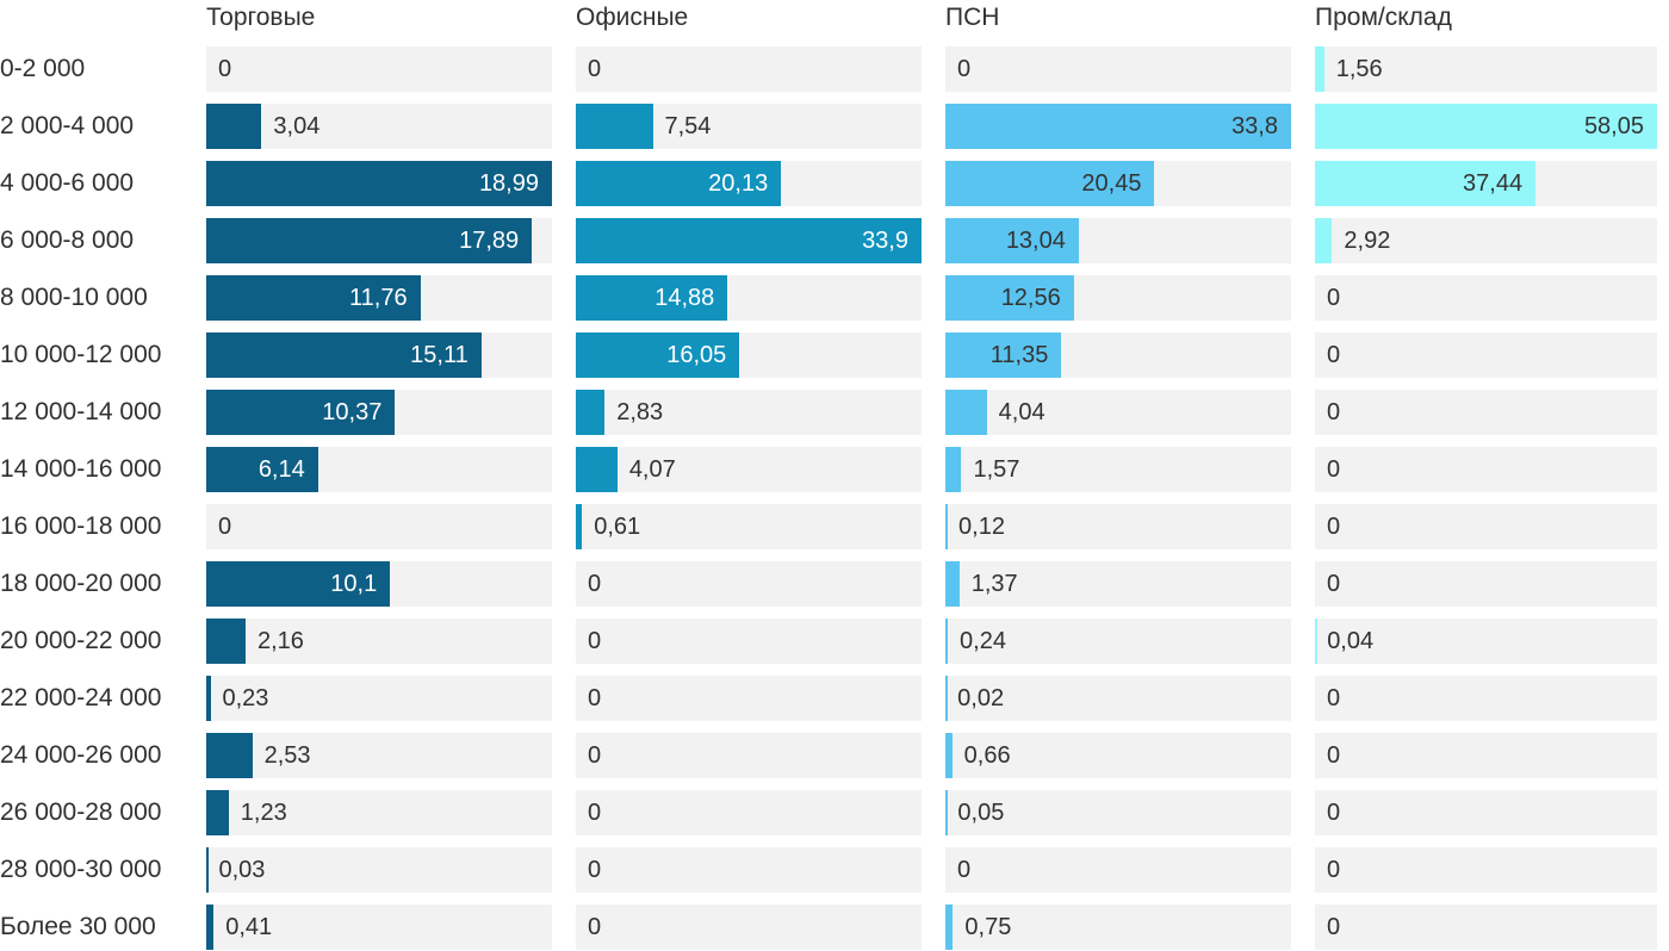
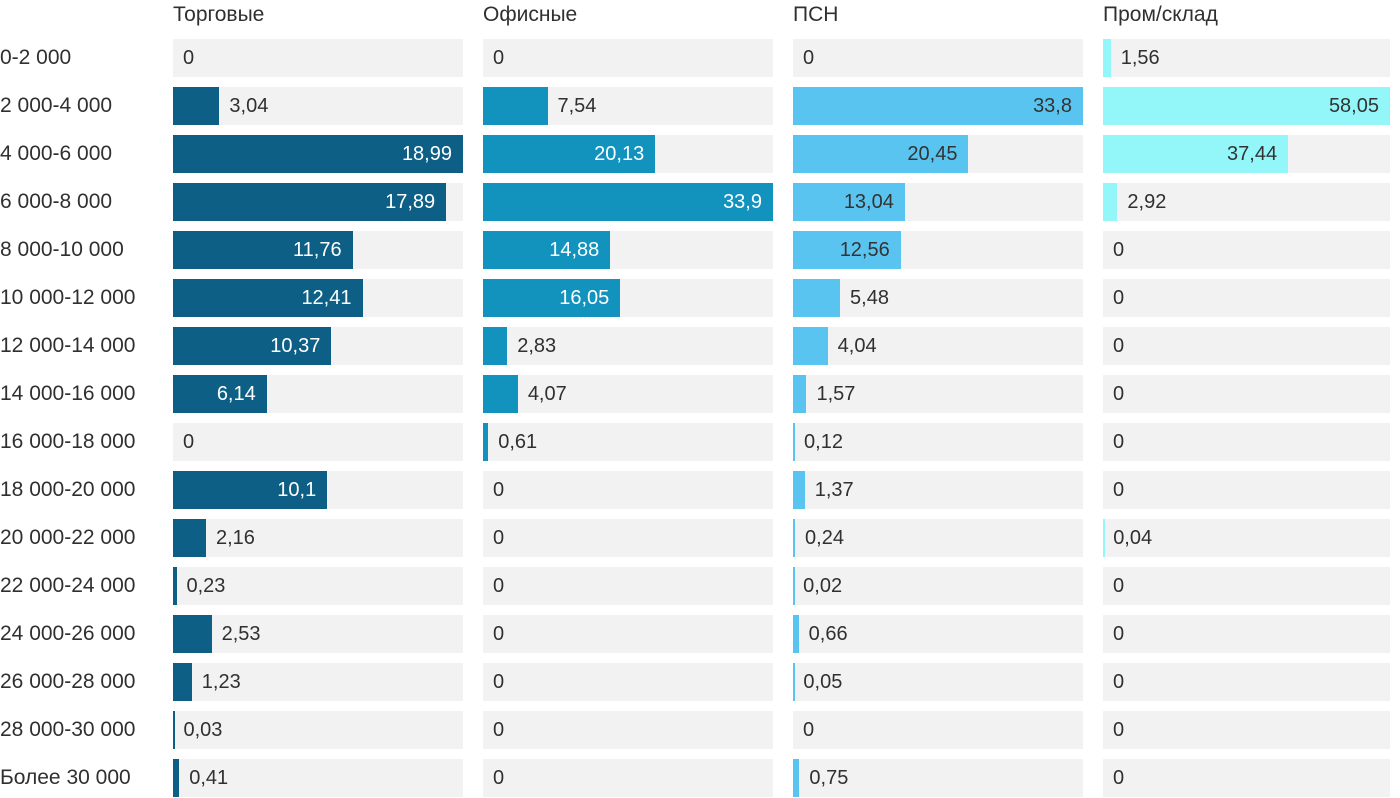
Торговые/10 000-12 000: 15,11 -> 12,41
ПСН/10 000-12 000: 11,35 -> 5,48
